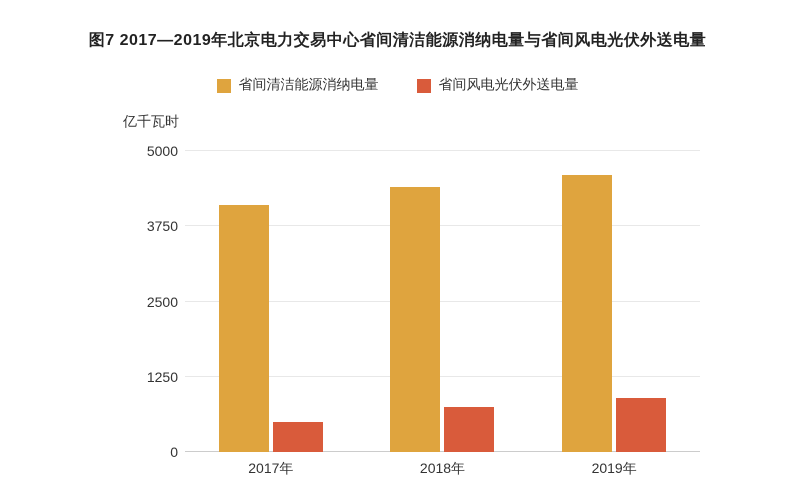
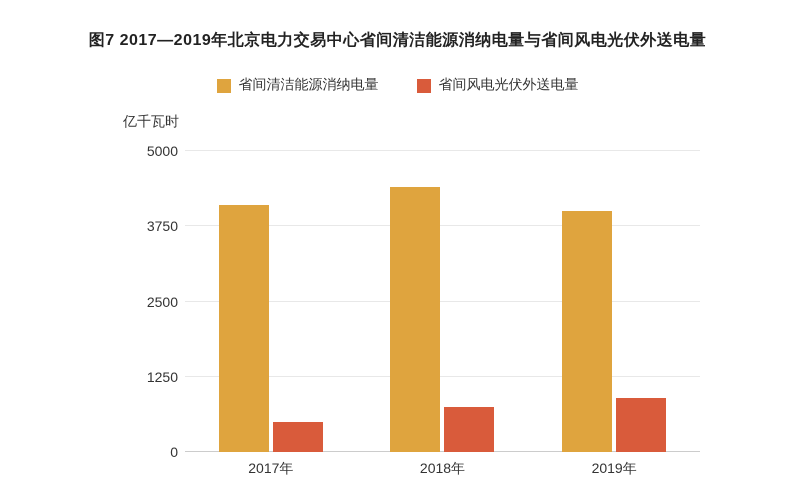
省间清洁能源消纳电量/2019年: 4600 -> 4000
